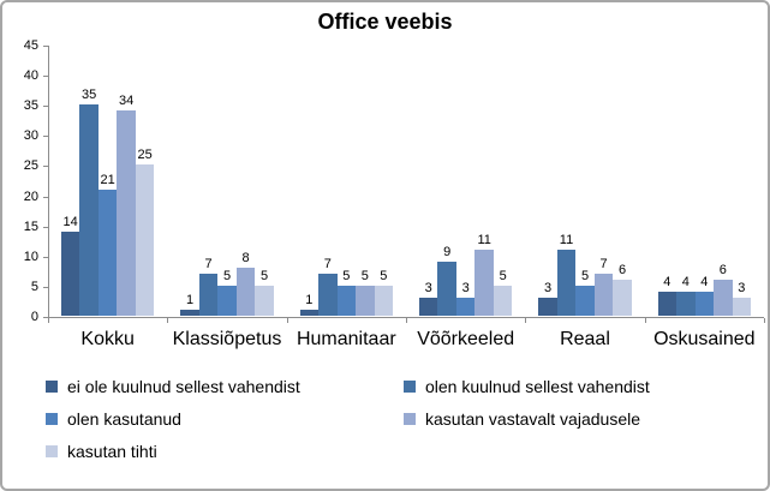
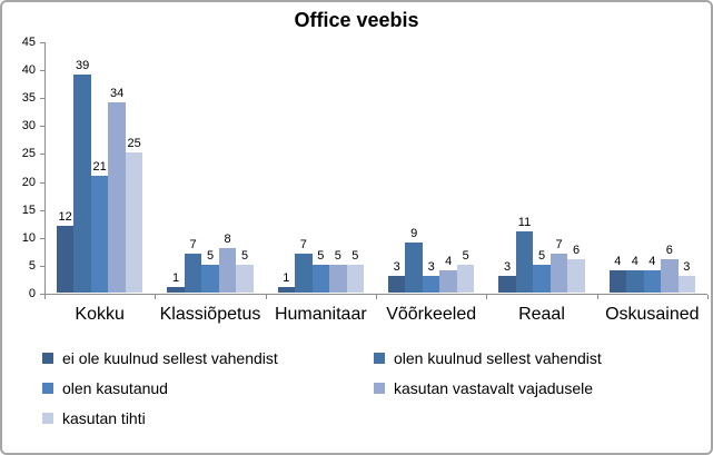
ei ole kuulnud sellest vahendist/Kokku: 14 -> 12
olen kuulnud sellest vahendist/Kokku: 35 -> 39
kasutan vastavalt vajadusele/Võõrkeeled: 11 -> 4
